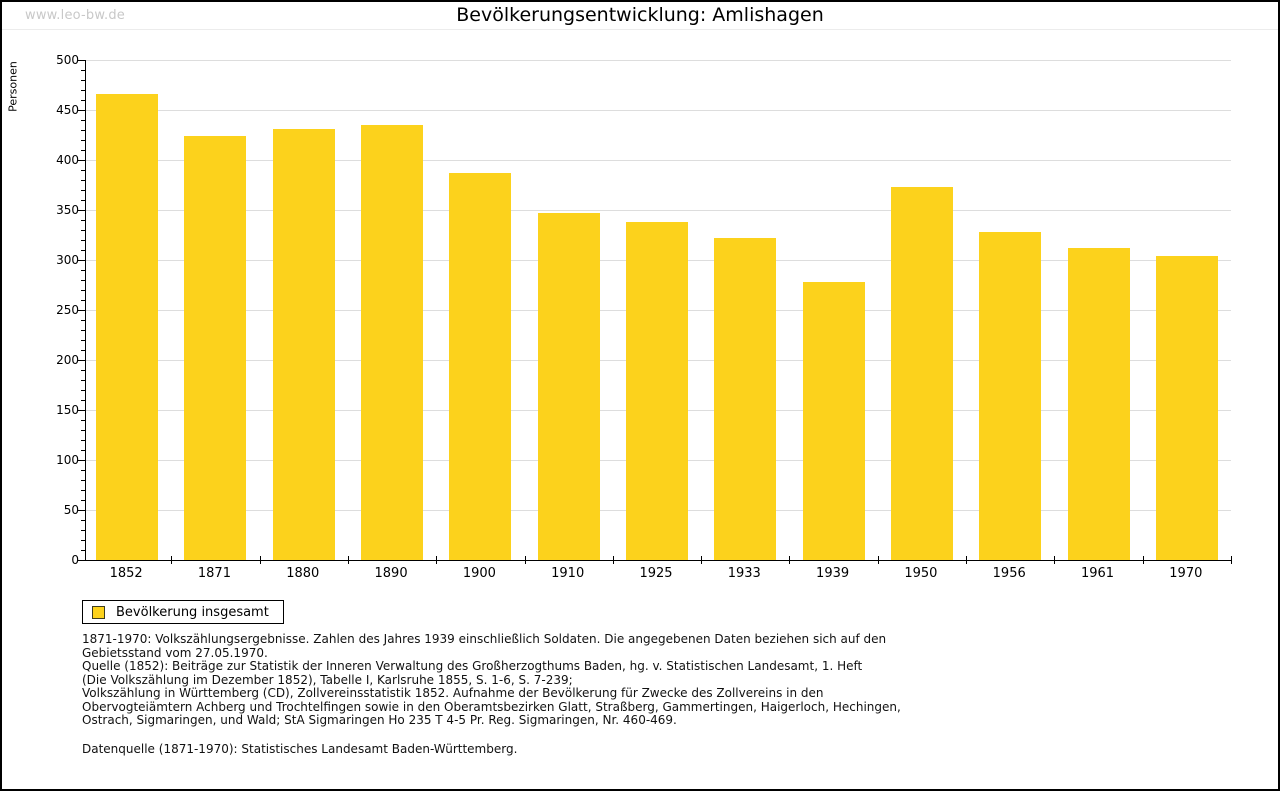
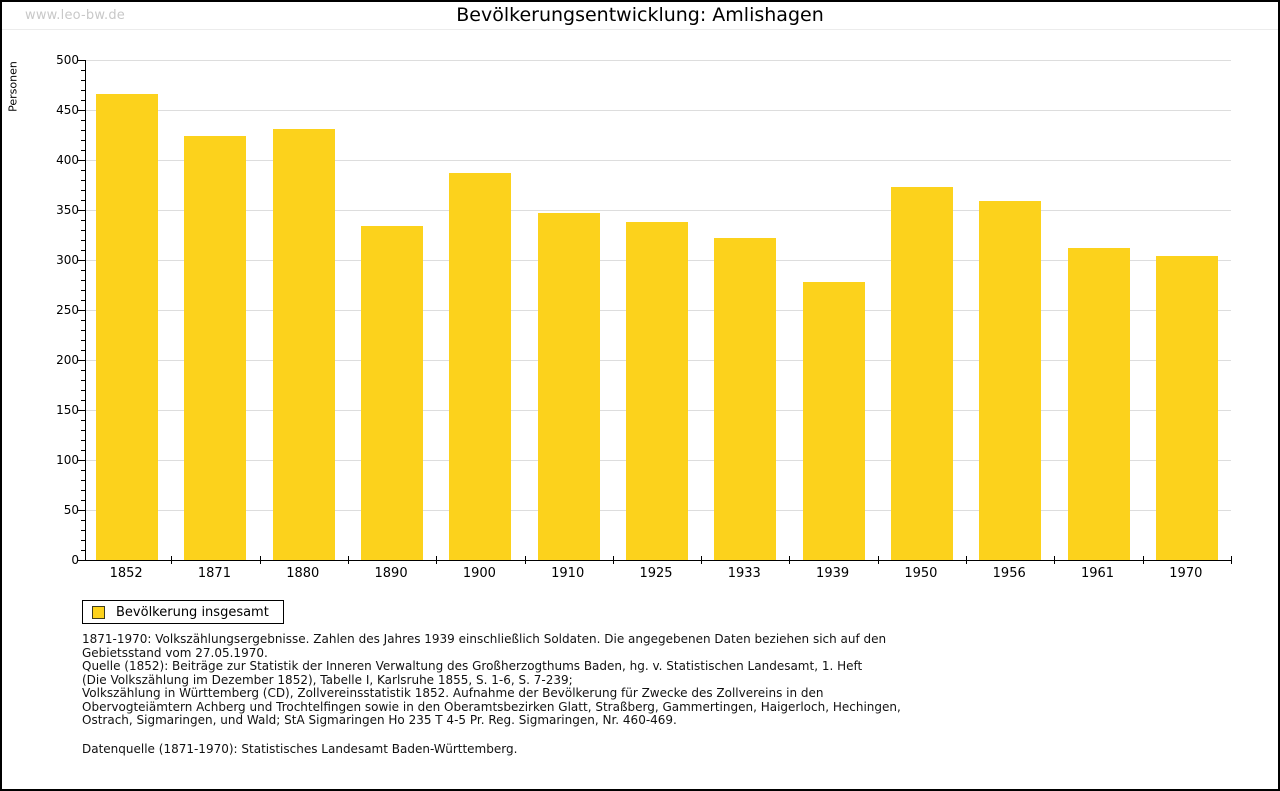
1890: 435 -> 334
1956: 328 -> 359
